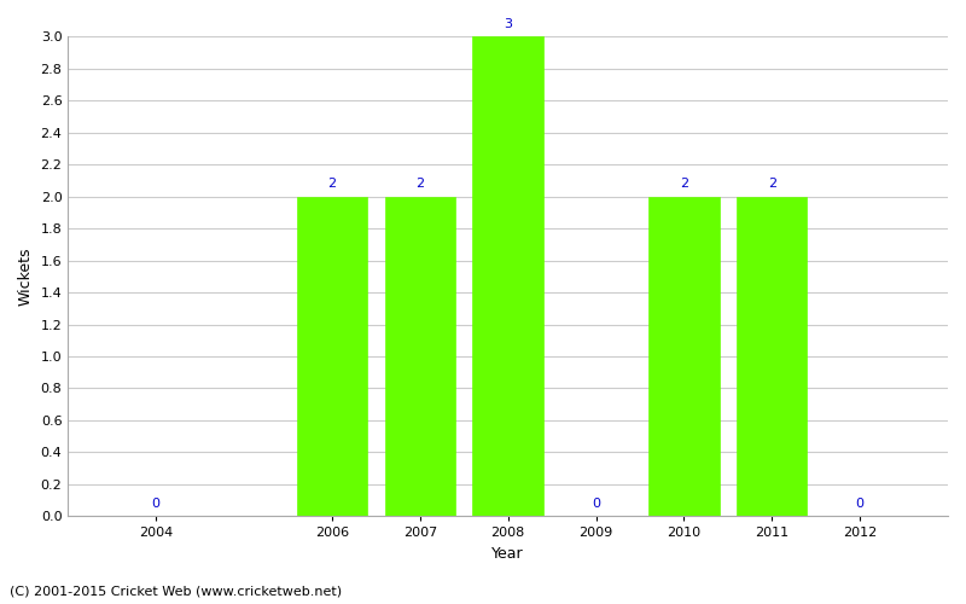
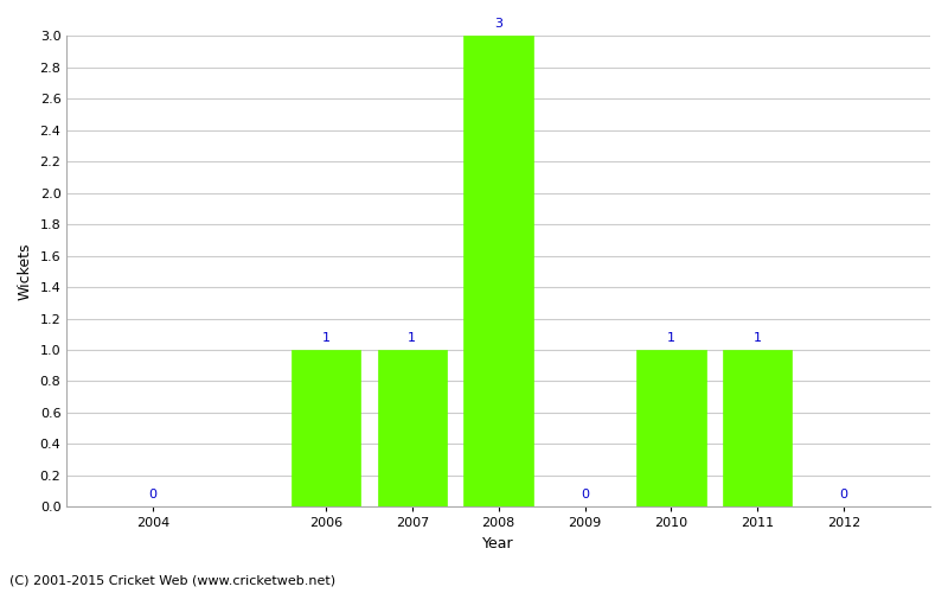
2006: 2 -> 1
2007: 2 -> 1
2010: 2 -> 1
2011: 2 -> 1
